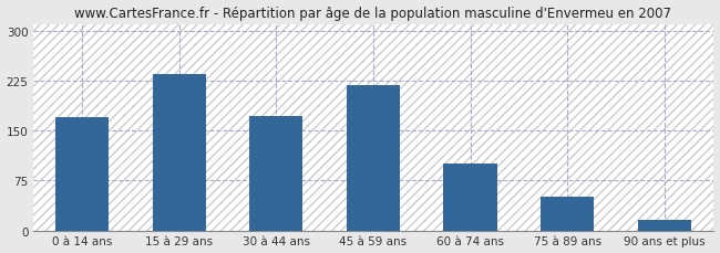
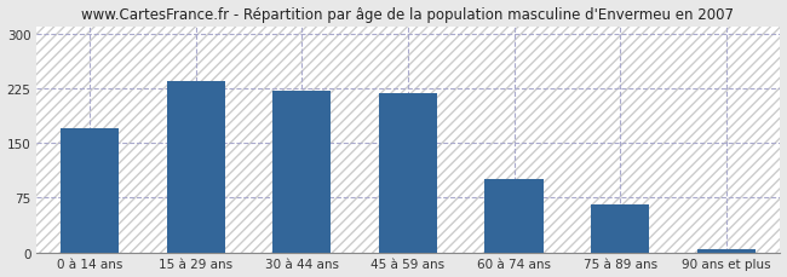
30 à 44 ans: 172 -> 222
75 à 89 ans: 50 -> 65
90 ans et plus: 16 -> 5
